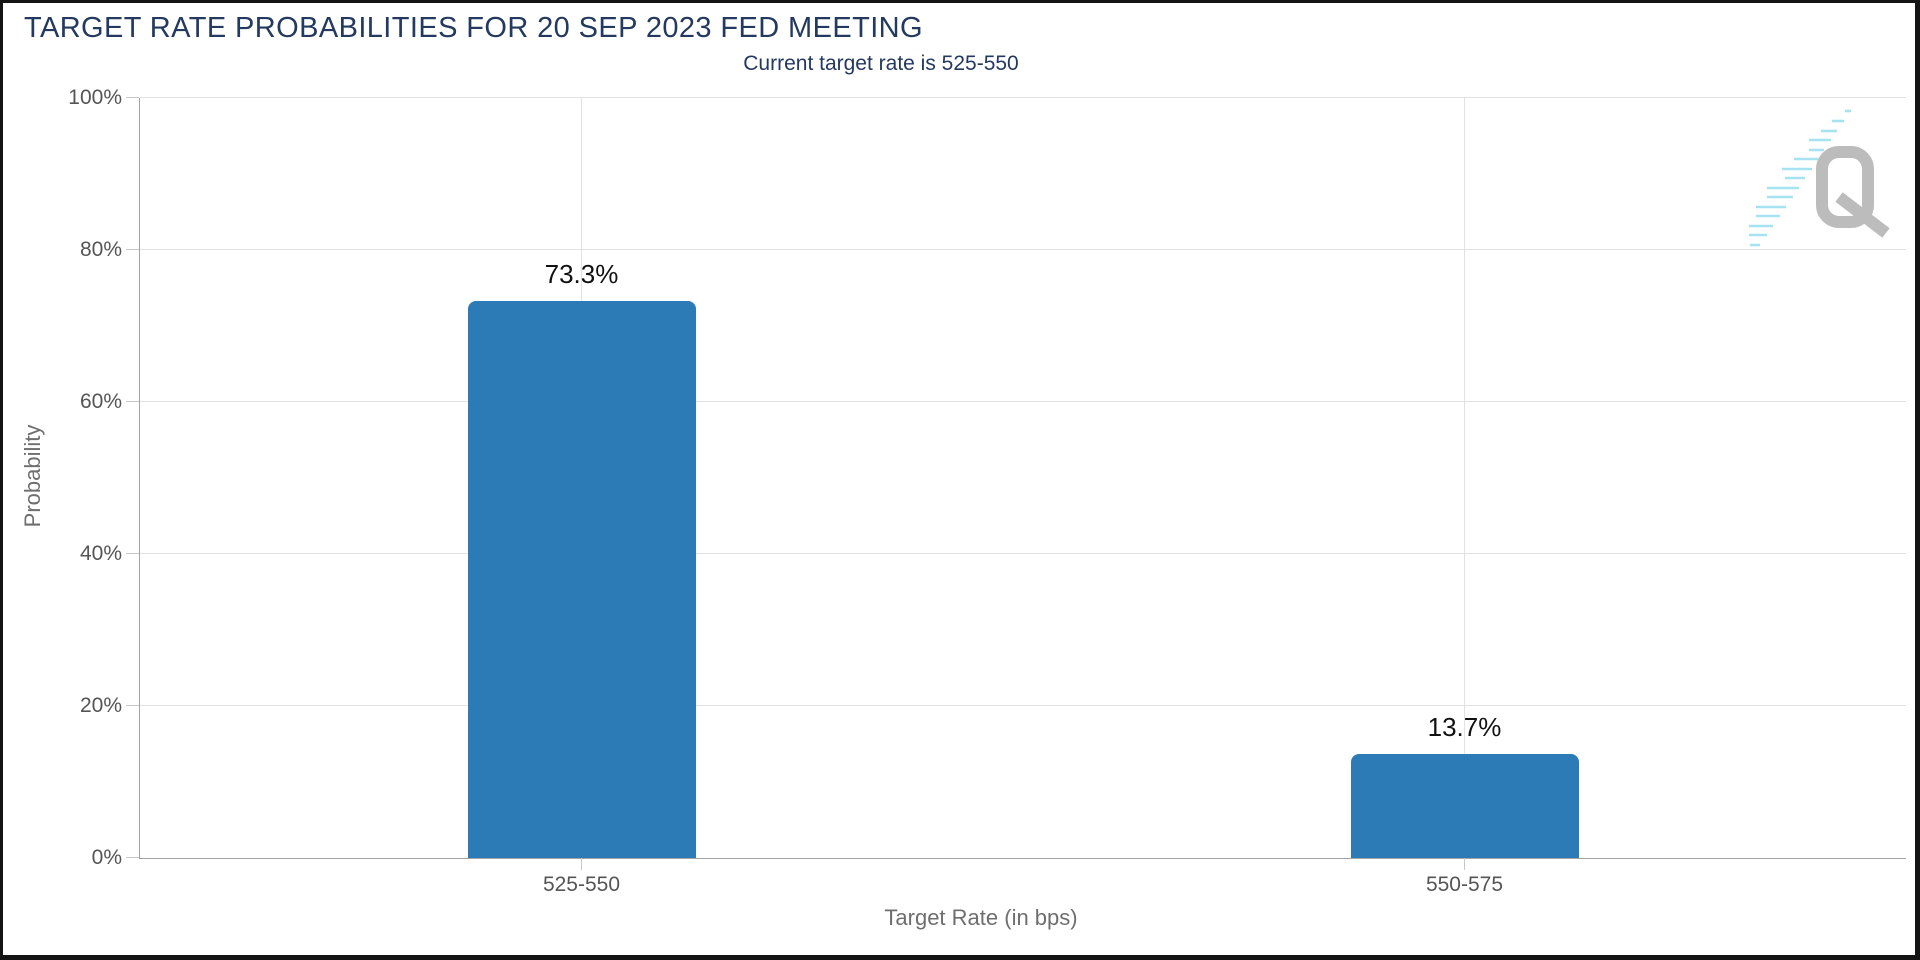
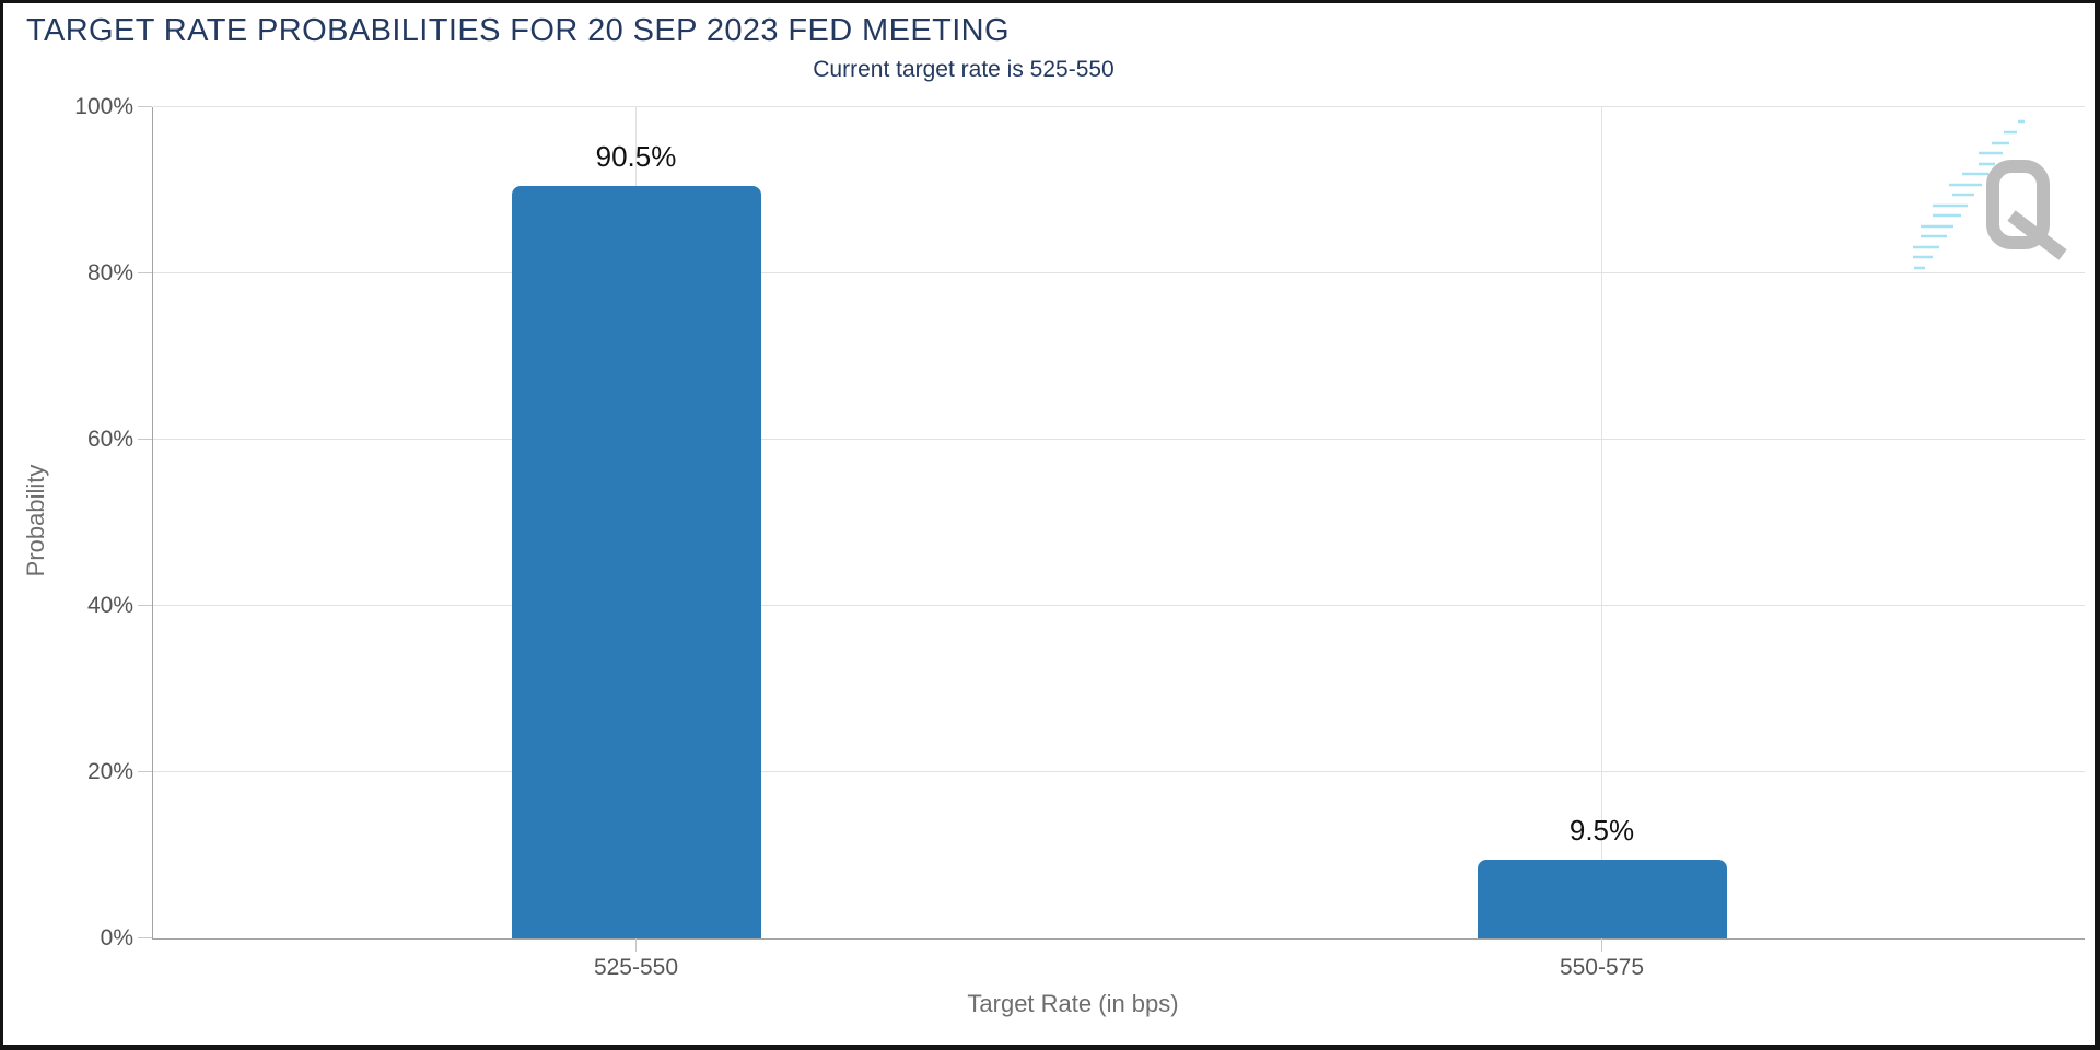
525-550: 73.3% -> 90.5%
550-575: 13.7% -> 9.5%
